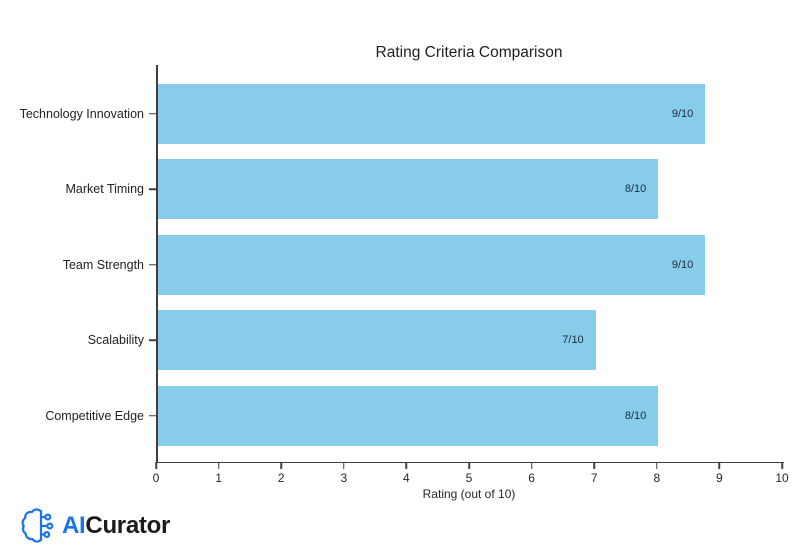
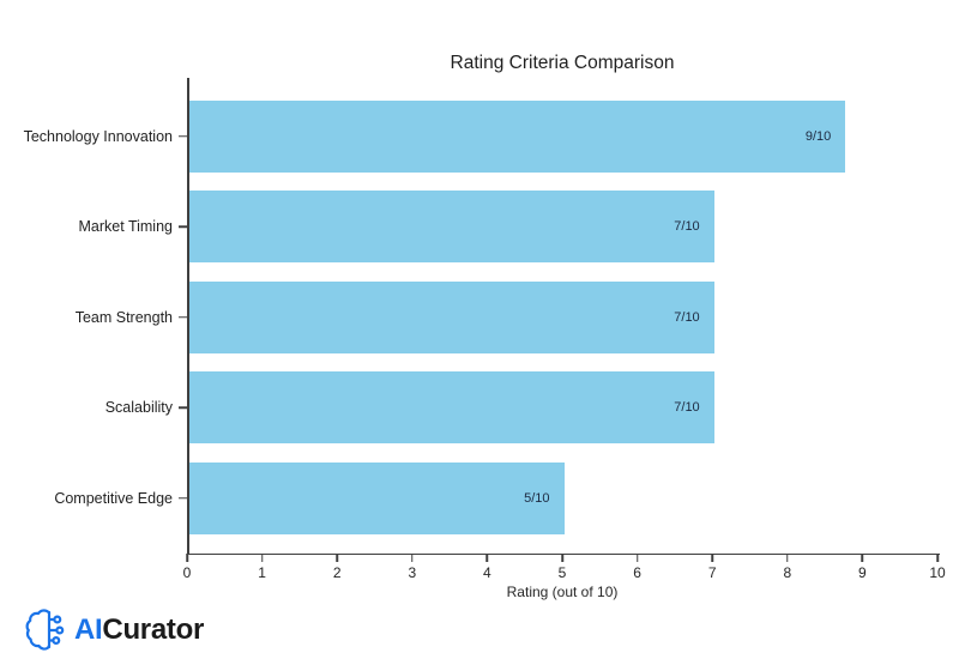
Market Timing: 8 -> 7
Team Strength: 9 -> 7
Competitive Edge: 8 -> 5
